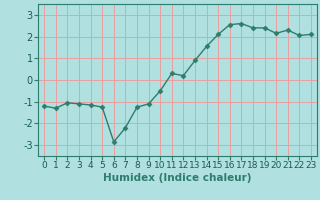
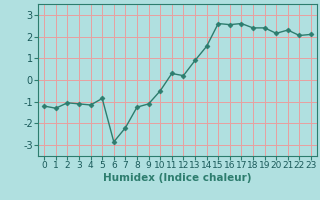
5: -1.25 -> -0.85
15: 2.10 -> 2.60
